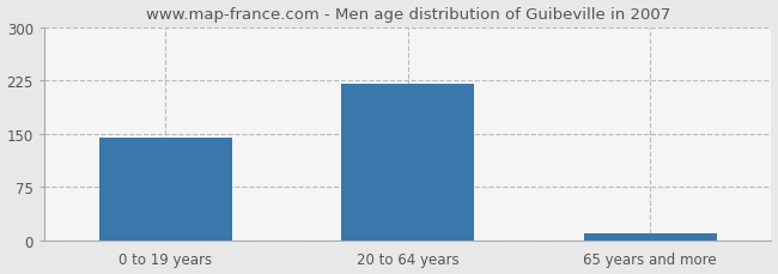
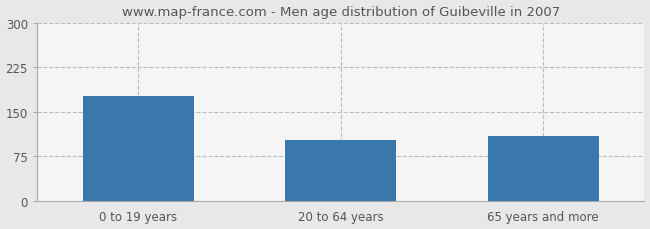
0 to 19 years: 145 -> 176
20 to 64 years: 220 -> 102
65 years and more: 10 -> 110
